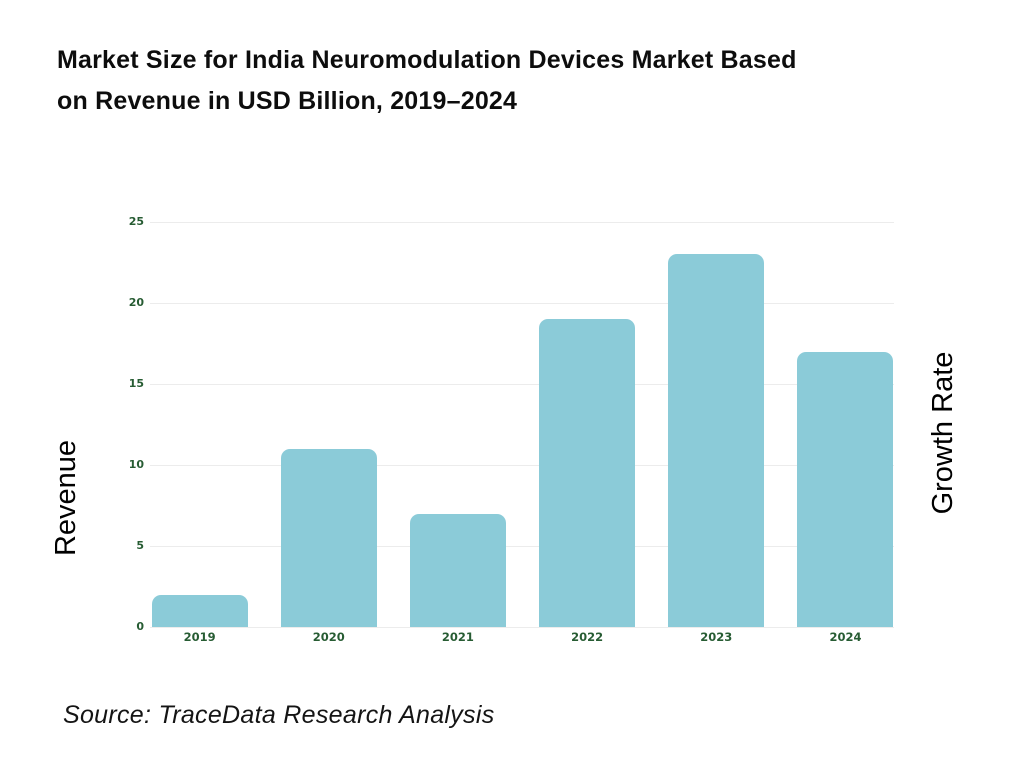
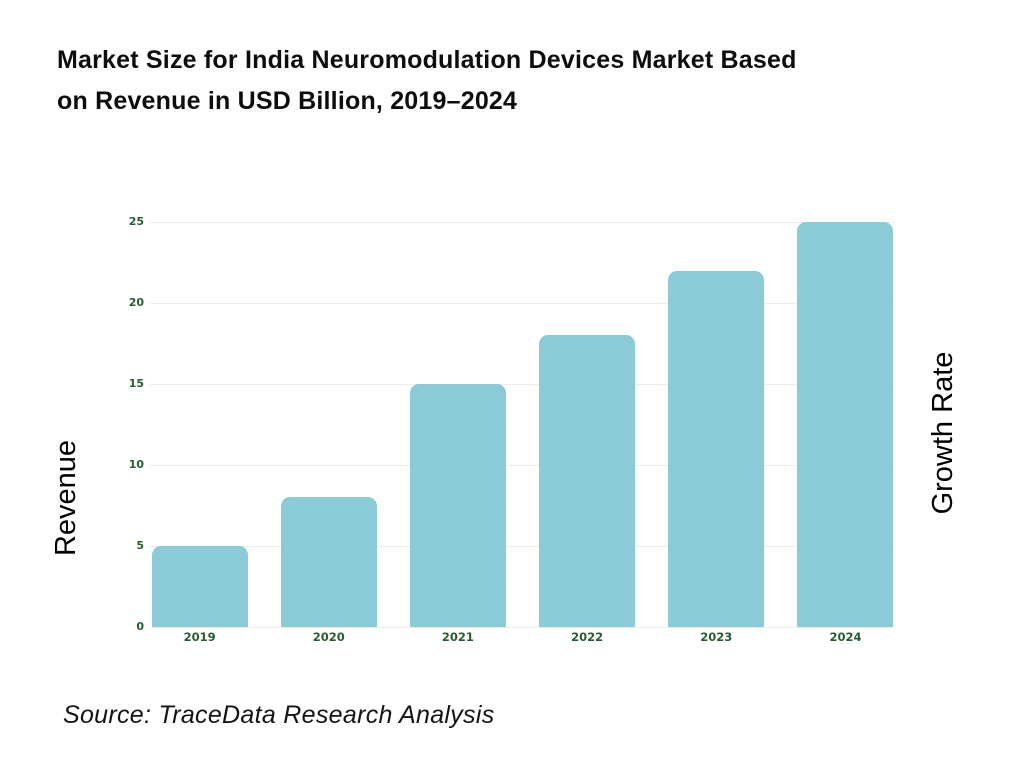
2019: 2 -> 5
2020: 11 -> 8
2021: 7 -> 15
2022: 19 -> 18
2023: 23 -> 22
2024: 17 -> 25
